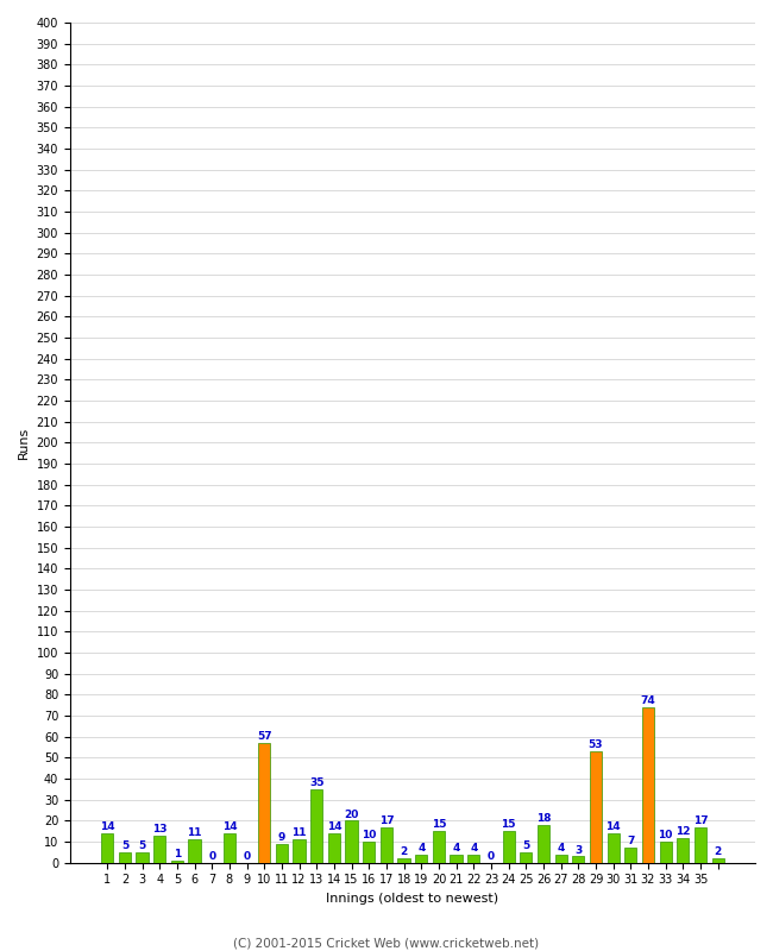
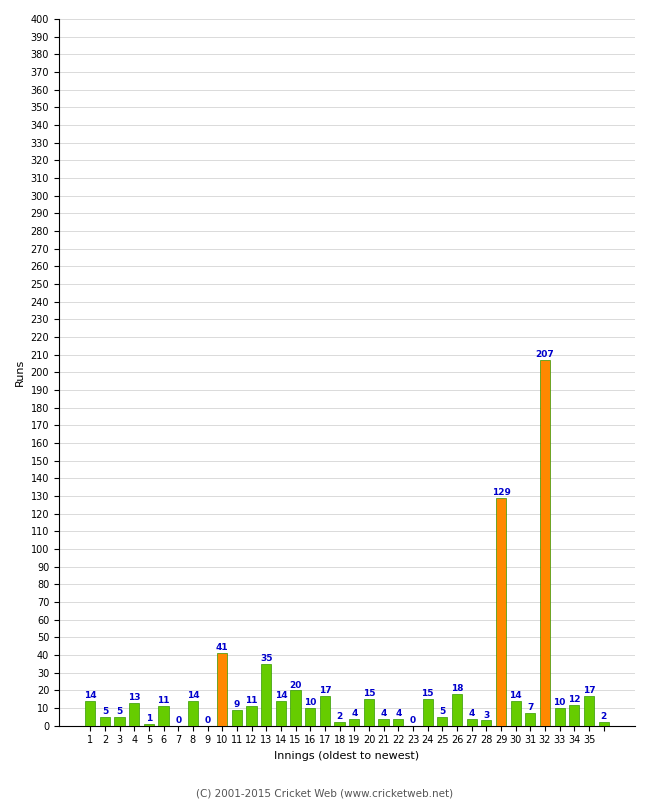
10: 57 -> 41
29: 53 -> 129
32: 74 -> 207
